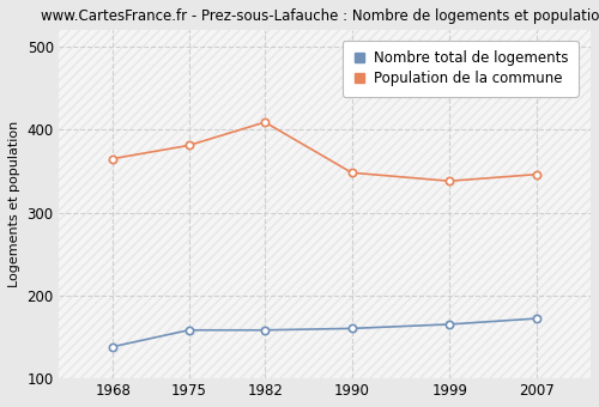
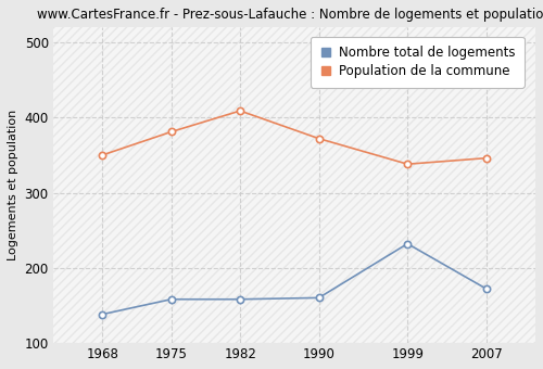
Population de la commune/1968: 365 -> 350
Population de la commune/1990: 348 -> 372
Nombre total de logements/1999: 165 -> 232
